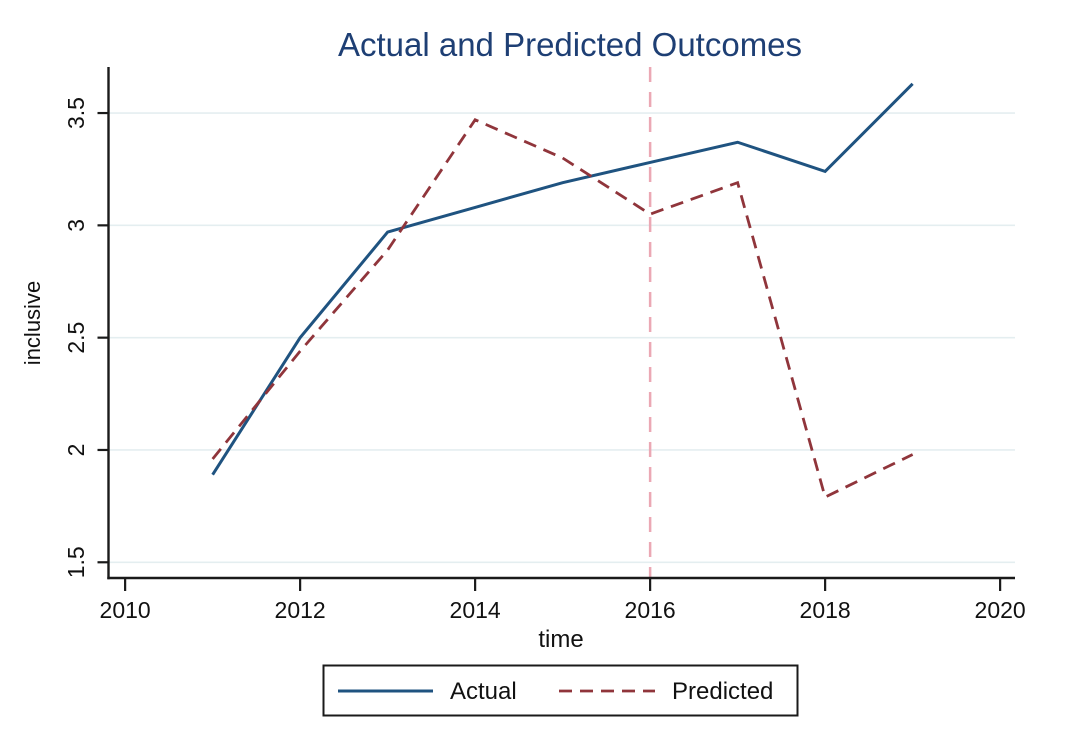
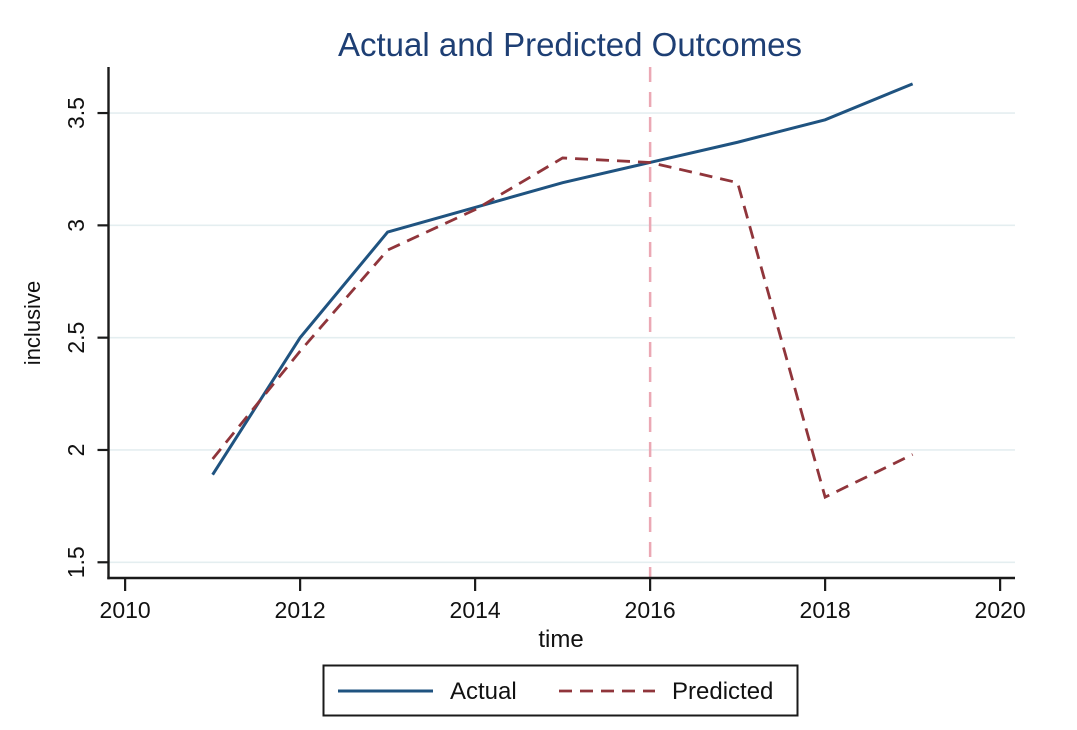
Predicted/2014: 3.47 -> 3.07
Predicted/2016: 3.05 -> 3.28
Actual/2018: 3.24 -> 3.47
